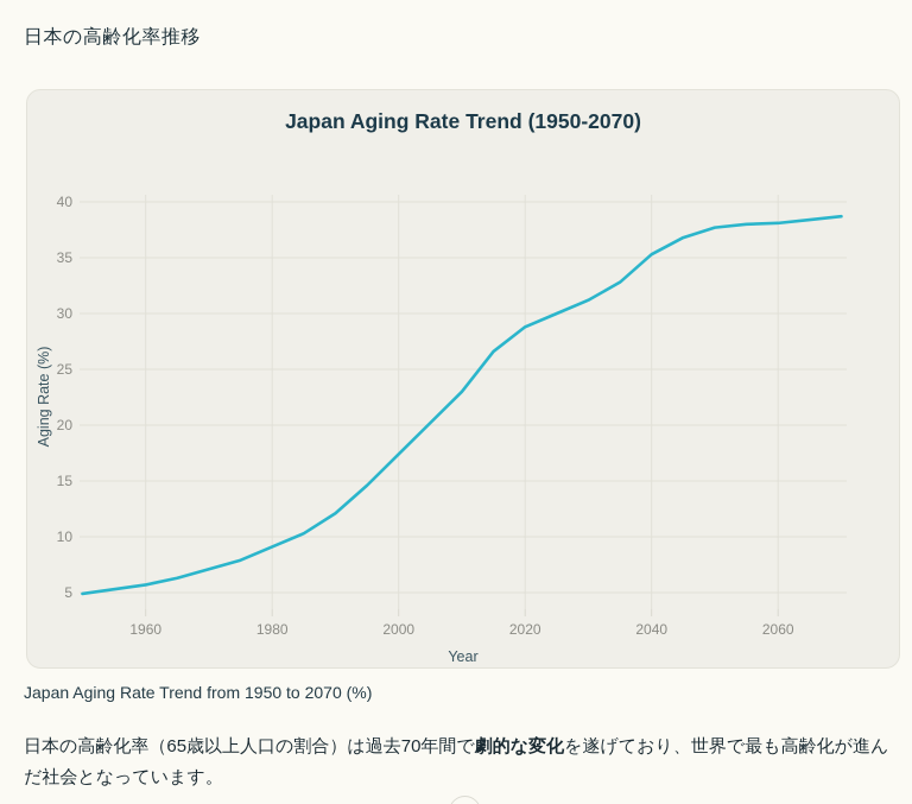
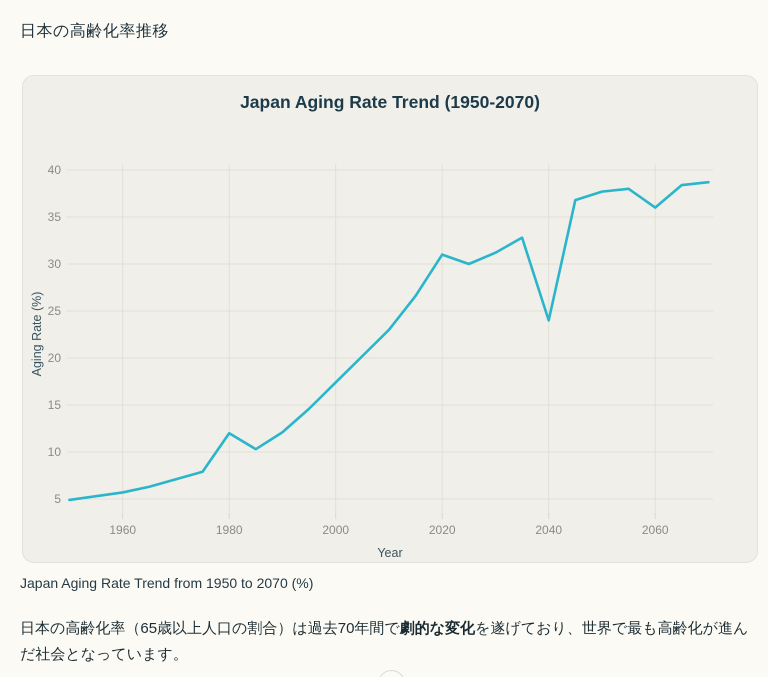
1980: 9 -> 12
2020: 29 -> 31
2040: 35 -> 24
2060: 38 -> 36
